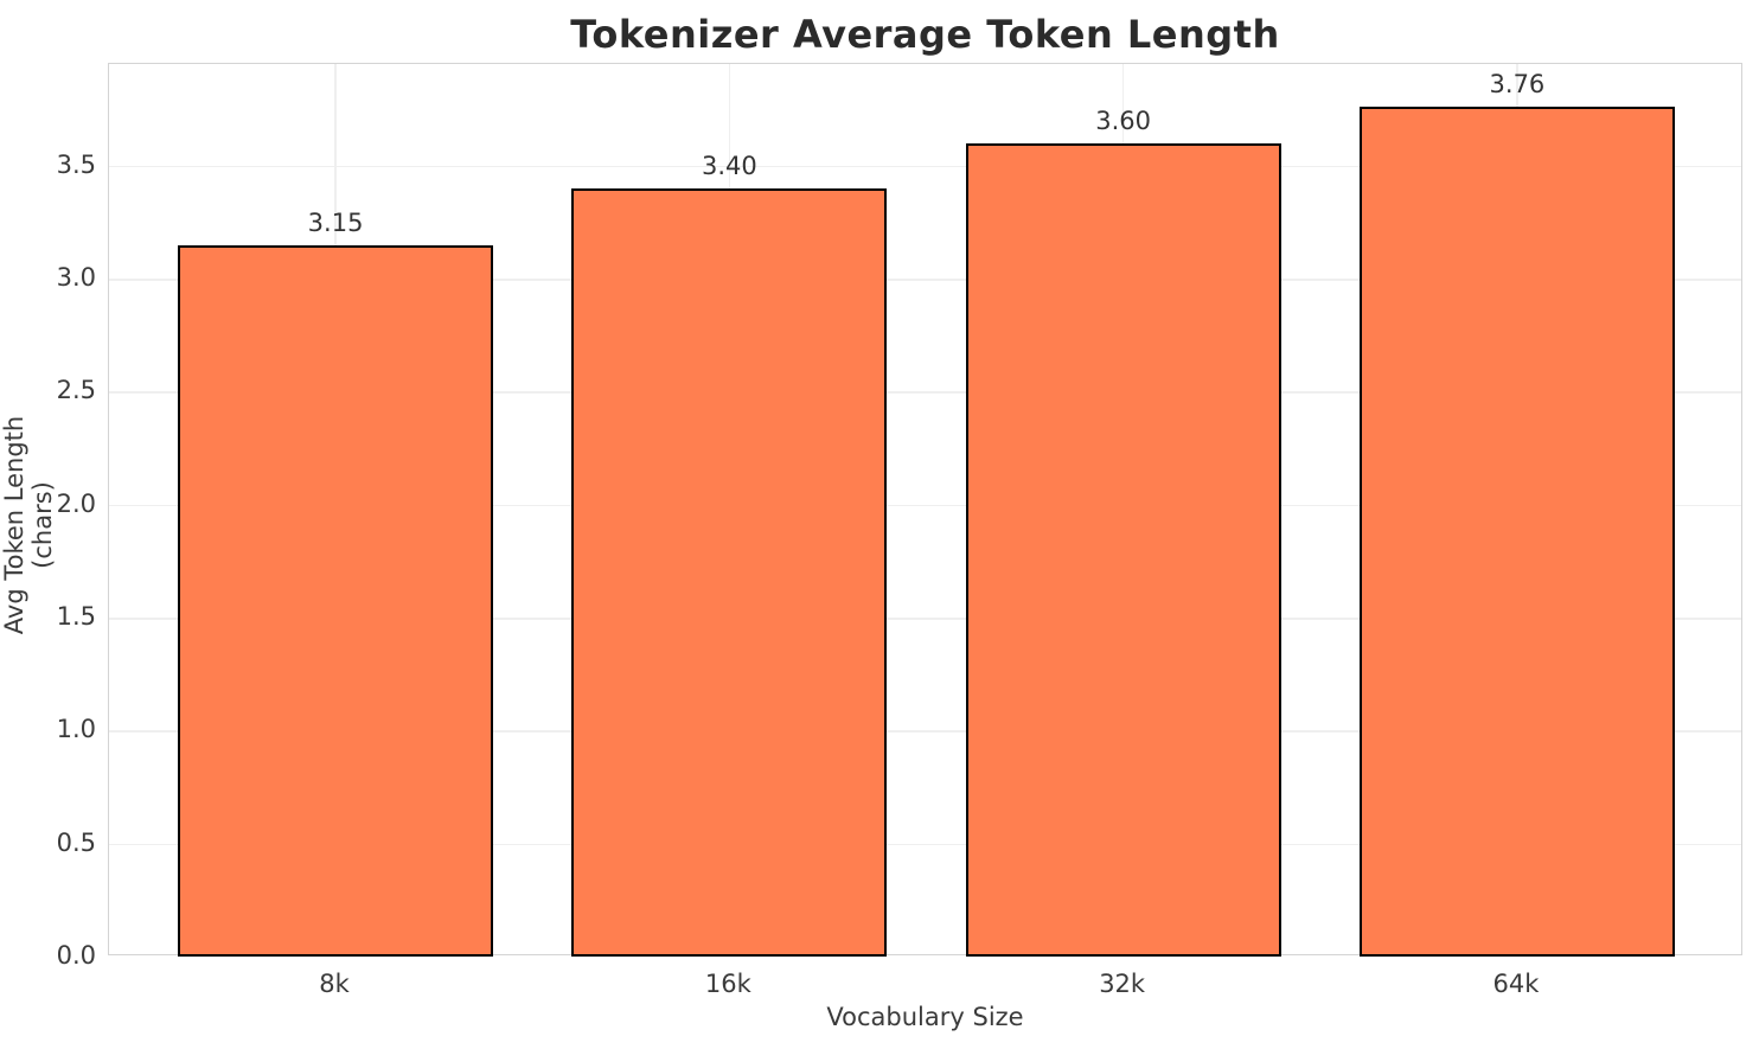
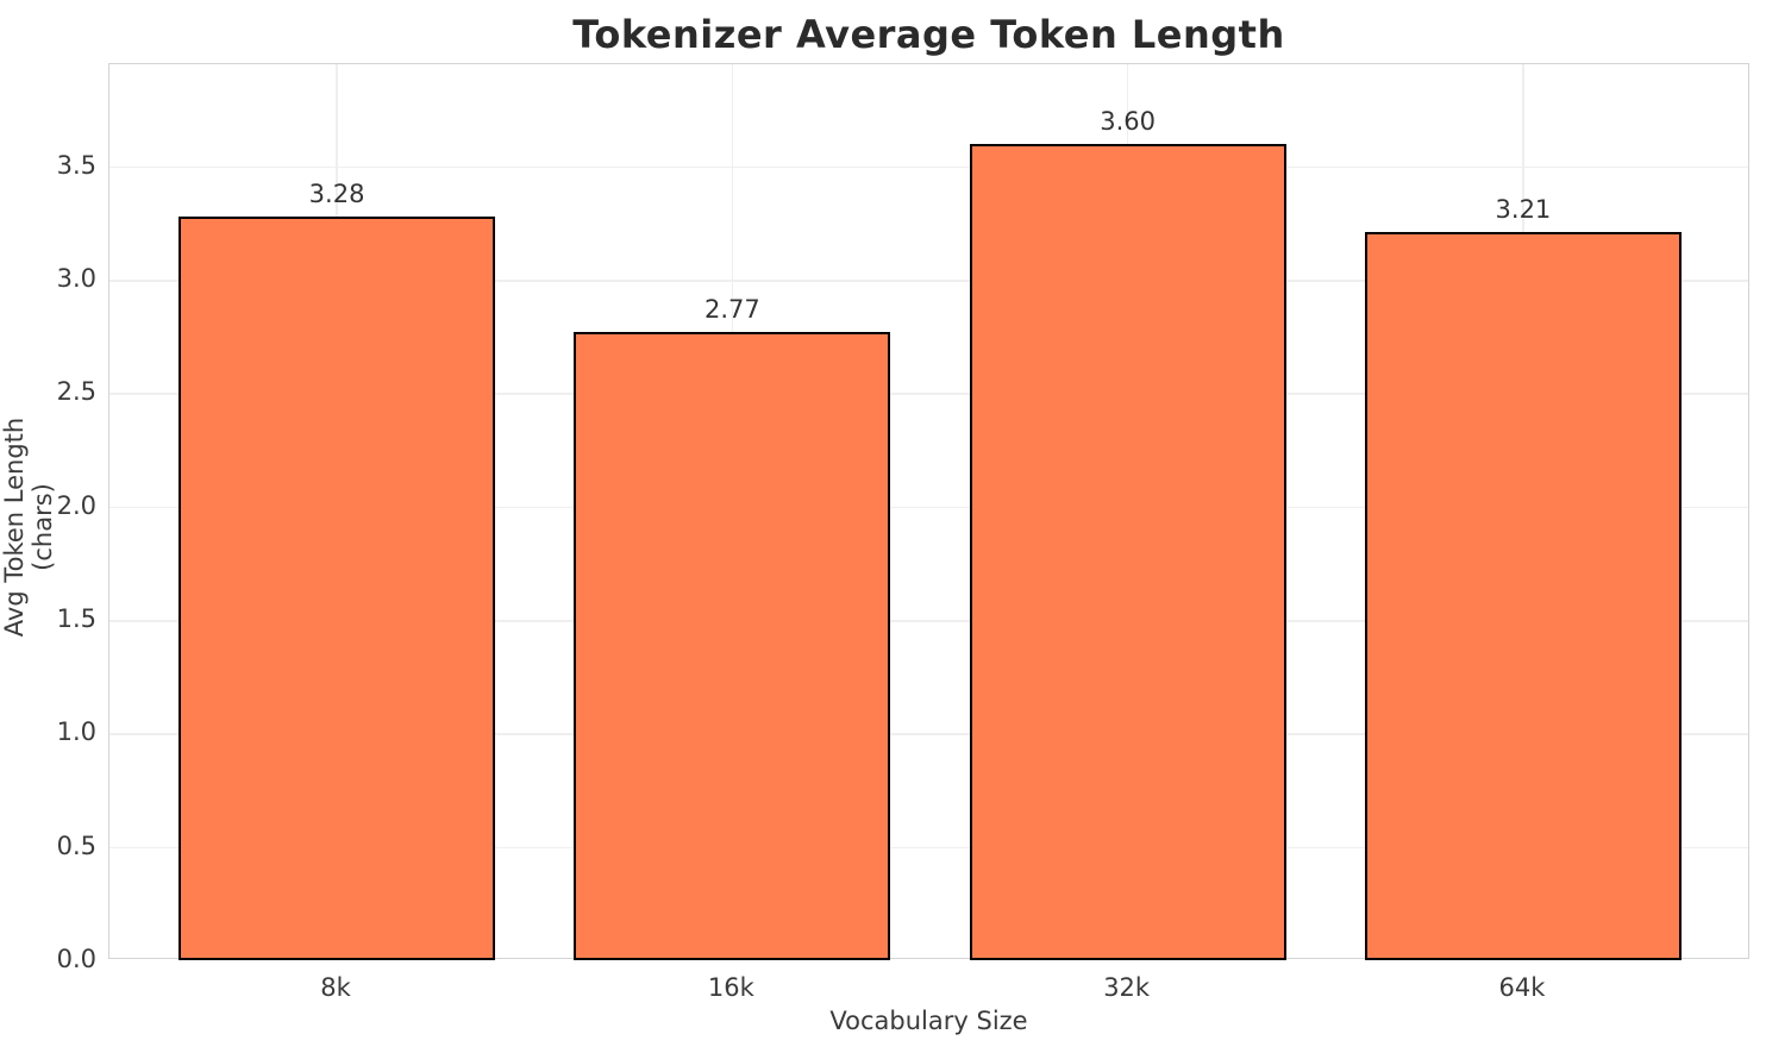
8k: 3.15 -> 3.28
16k: 3.40 -> 2.77
64k: 3.76 -> 3.21
